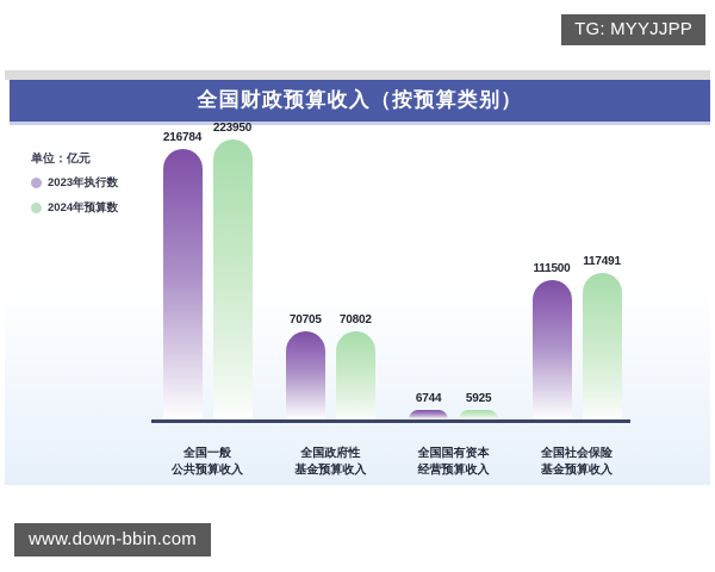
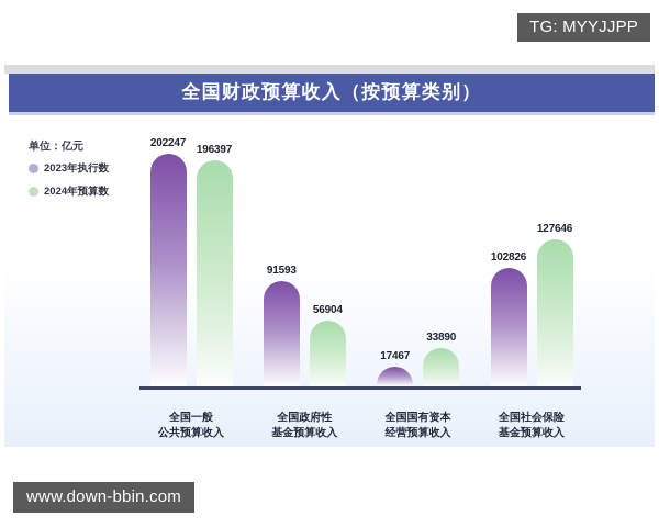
2023年执行数/全国一般公共预算收入: 216784 -> 202247
2024年预算数/全国一般公共预算收入: 223950 -> 196397
2023年执行数/全国政府性基金预算收入: 70705 -> 91593
2024年预算数/全国政府性基金预算收入: 70802 -> 56904
2023年执行数/全国国有资本经营预算收入: 6744 -> 17467
2024年预算数/全国国有资本经营预算收入: 5925 -> 33890
2023年执行数/全国社会保险基金预算收入: 111500 -> 102826
2024年预算数/全国社会保险基金预算收入: 117491 -> 127646
